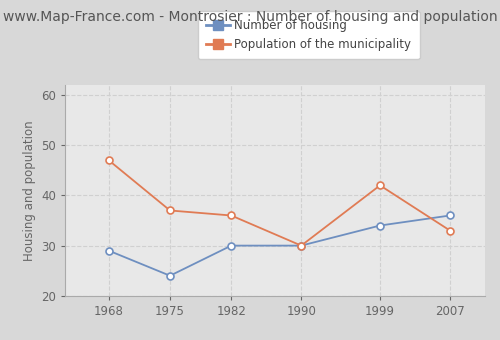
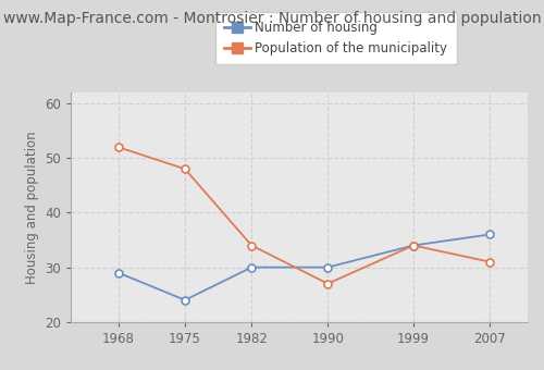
Population of the municipality/1968: 47 -> 52
Population of the municipality/1975: 37 -> 48
Population of the municipality/1982: 36 -> 34
Population of the municipality/1990: 30 -> 27
Population of the municipality/1999: 42 -> 34
Population of the municipality/2007: 33 -> 31
